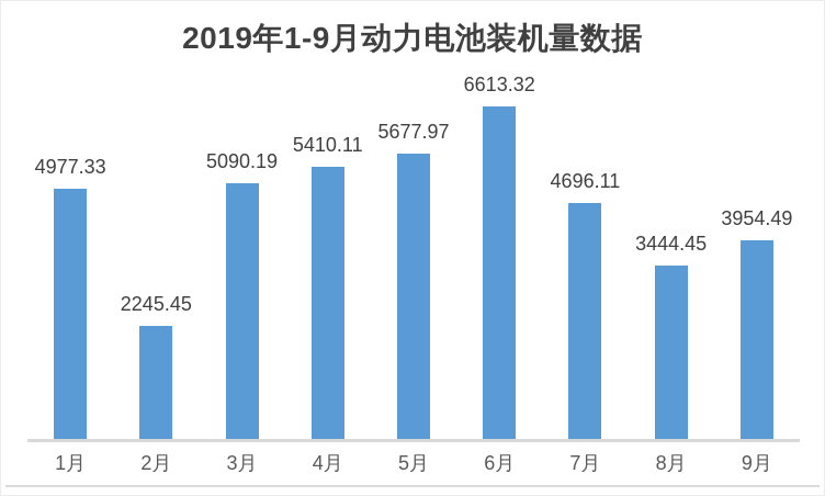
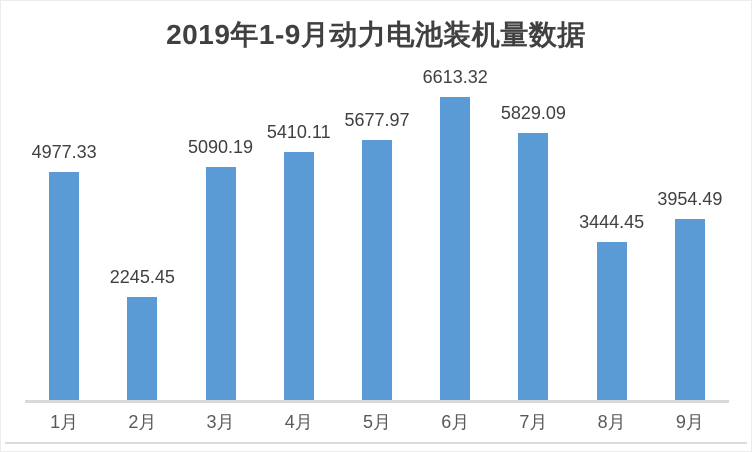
7月: 4696.11 -> 5829.09
